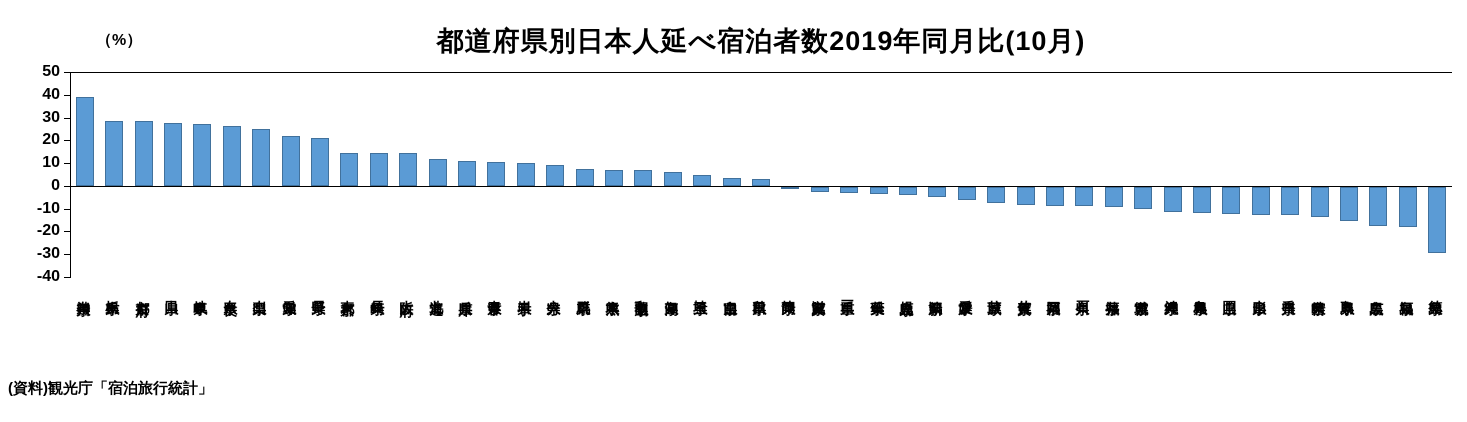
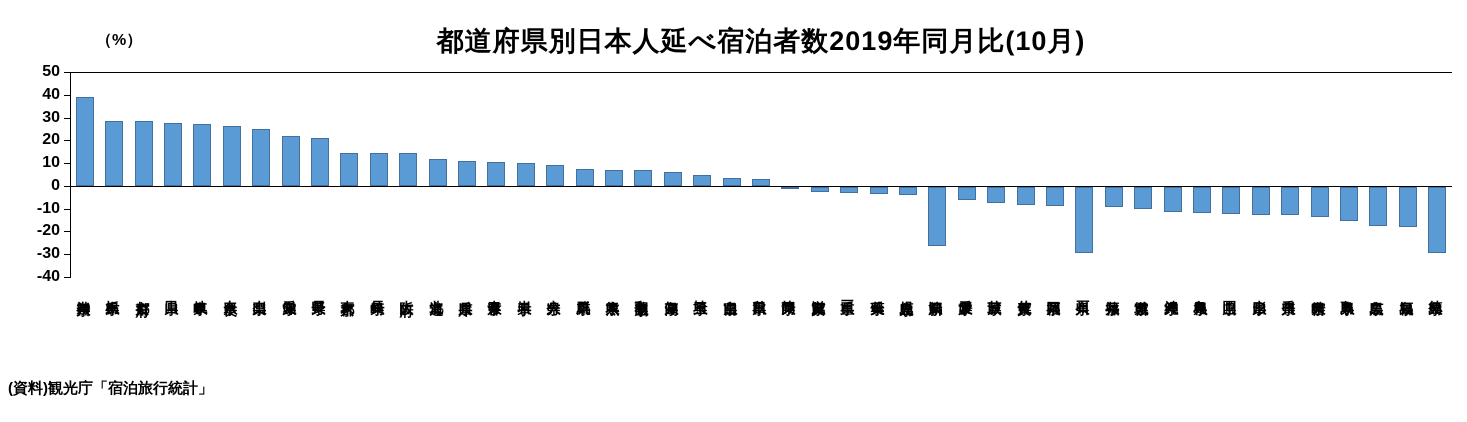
新潟県: -4 -> -26
石川県: -8 -> -29
